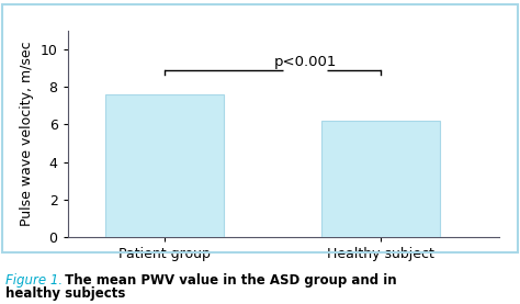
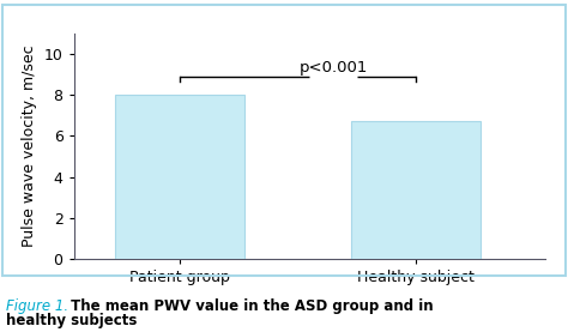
Patient group: 7.6 -> 8.0
Healthy subject: 6.2 -> 6.7
